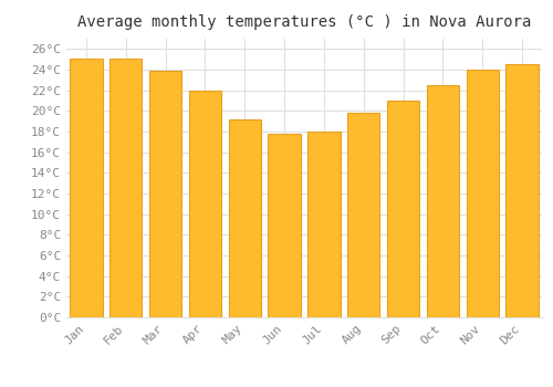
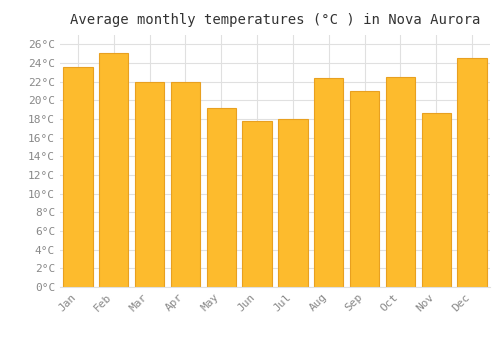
Jan: 25.1°C -> 23.6°C
Mar: 23.9°C -> 22.0°C
Aug: 19.8°C -> 22.4°C
Nov: 24.0°C -> 18.6°C
